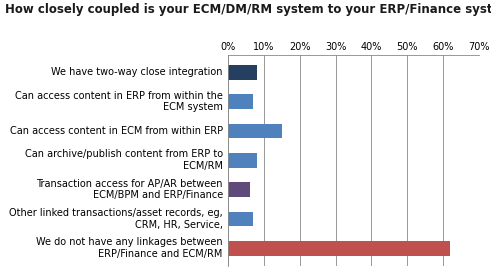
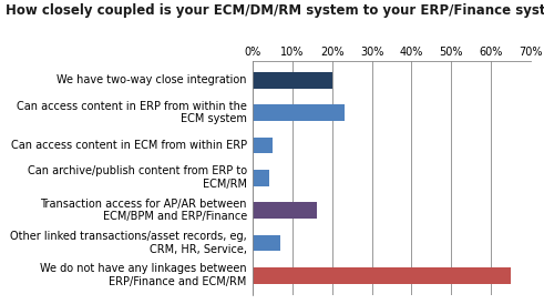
We have two-way close integration: 8% -> 20%
Can access content in ERP from within the ECM system: 7% -> 23%
Can access content in ECM from within ERP: 15% -> 5%
Can archive/publish content from ERP to ECM/RM: 8% -> 4%
Transaction access for AP/AR between ECM/BPM and ERP/Finance: 6% -> 16%
We do not have any linkages between ERP/Finance and ECM/RM: 62% -> 65%
